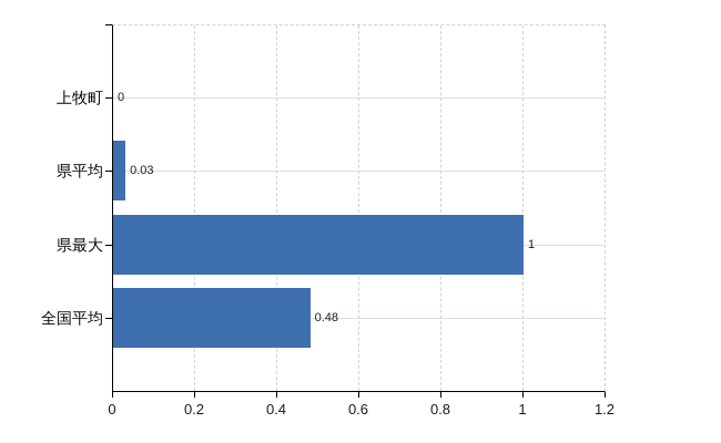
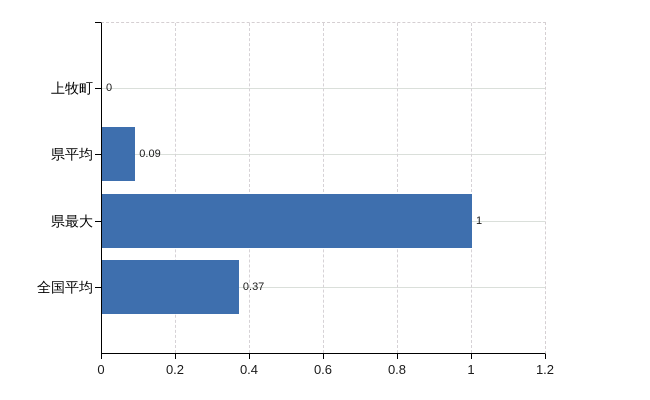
県平均: 0.03 -> 0.09
全国平均: 0.48 -> 0.37
